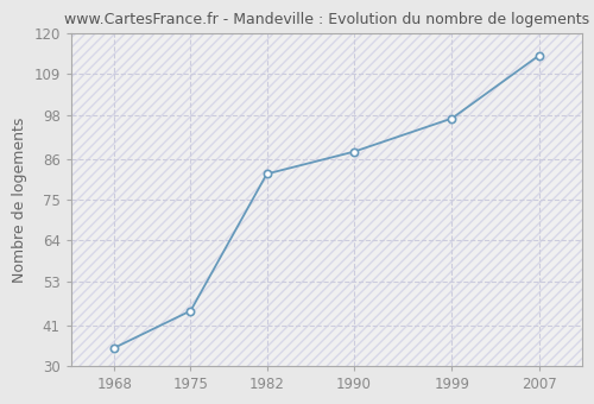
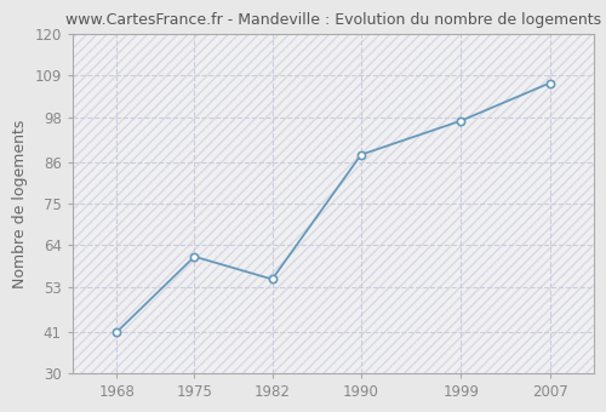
1968: 35 -> 41
1975: 45 -> 61
1982: 82 -> 55
2007: 114 -> 107
